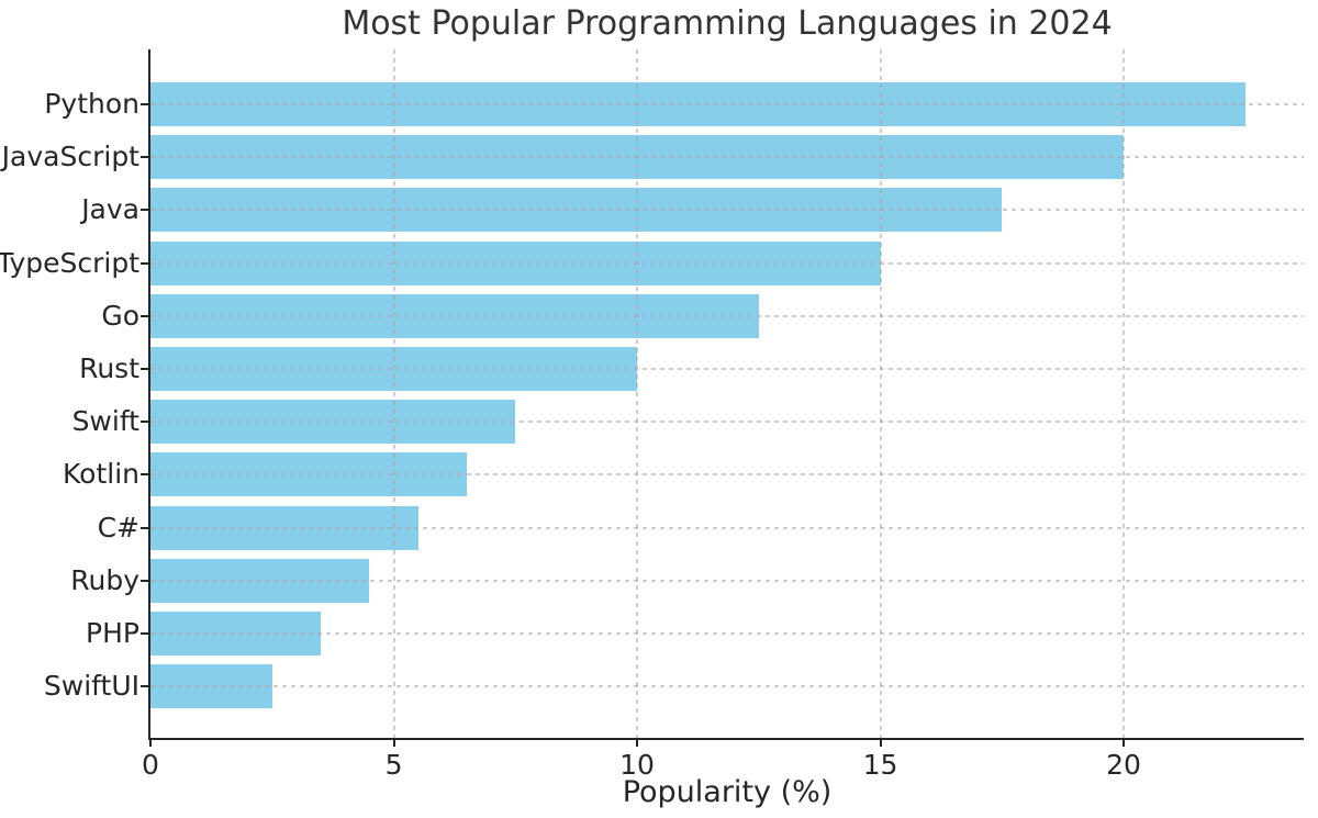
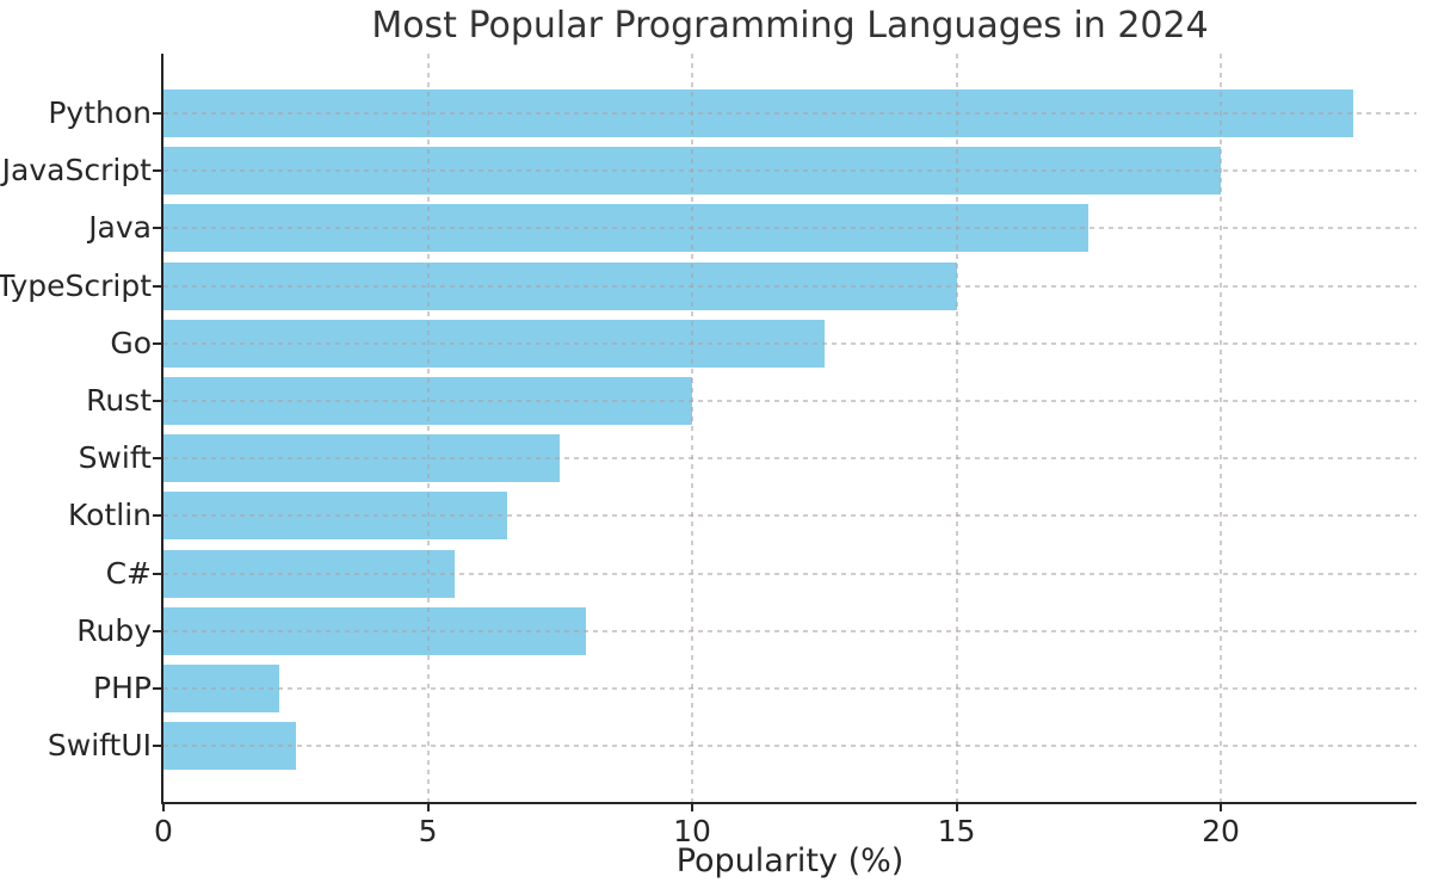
Ruby: 4.5 -> 8.0
PHP: 3.5 -> 2.2
